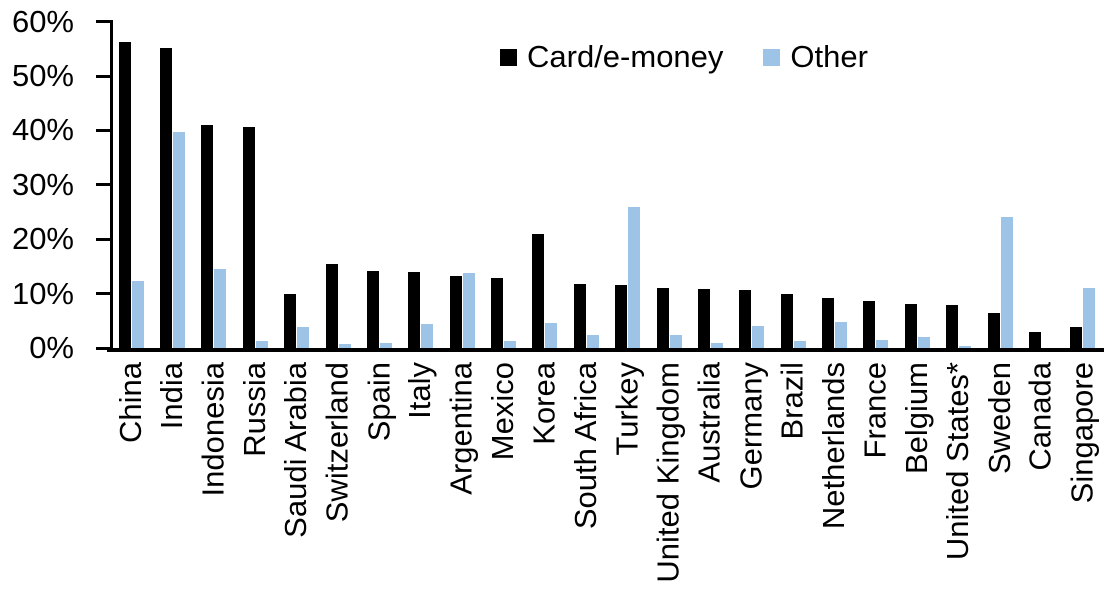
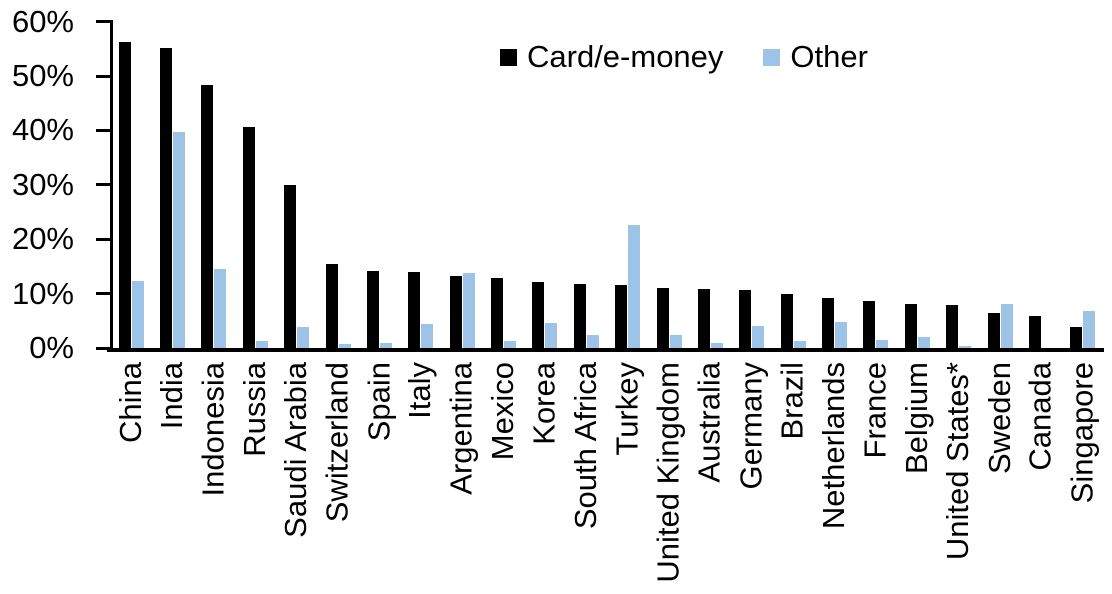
Card/e-money/Indonesia: 41% -> 48%
Card/e-money/Saudi Arabia: 10% -> 30%
Card/e-money/Korea: 21% -> 12%
Other/Turkey: 26% -> 23%
Other/Sweden: 24% -> 8%
Card/e-money/Canada: 3% -> 6%
Other/Singapore: 11% -> 7%
